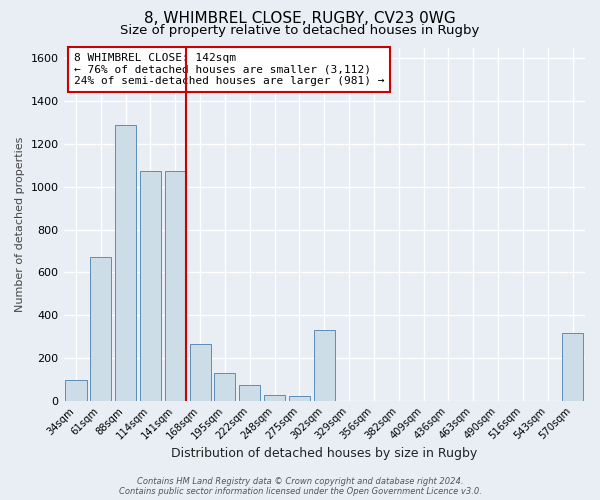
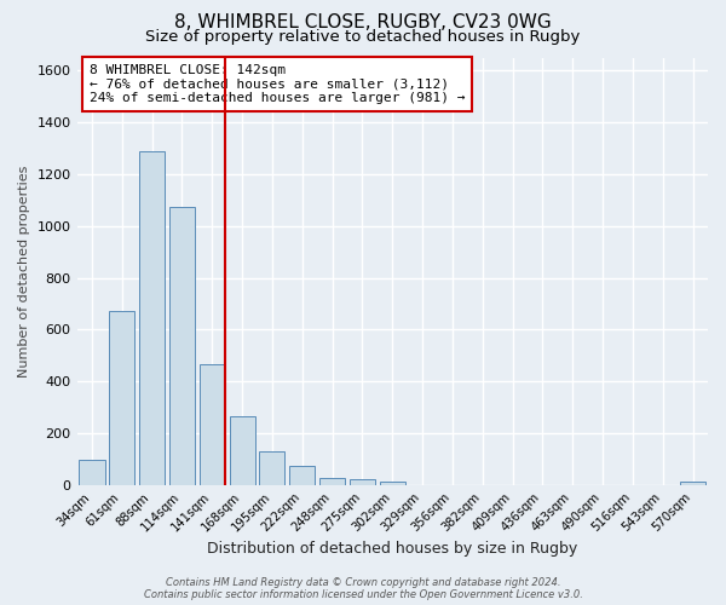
141sqm: 1075 -> 465
302sqm: 330 -> 15
570sqm: 315 -> 15
